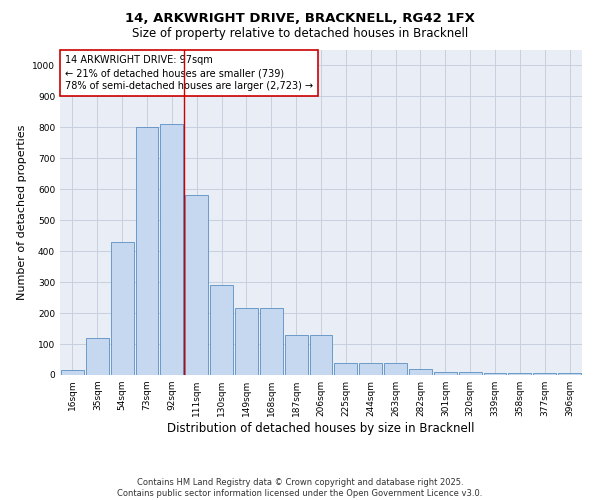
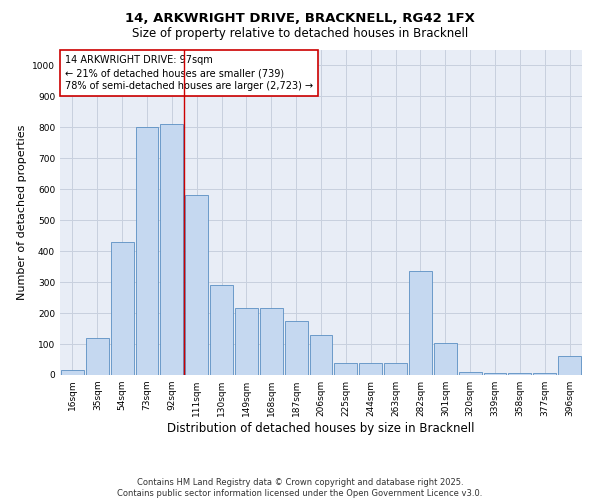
187sqm: 130 -> 175
282sqm: 20 -> 335
301sqm: 10 -> 105
396sqm: 5 -> 60
